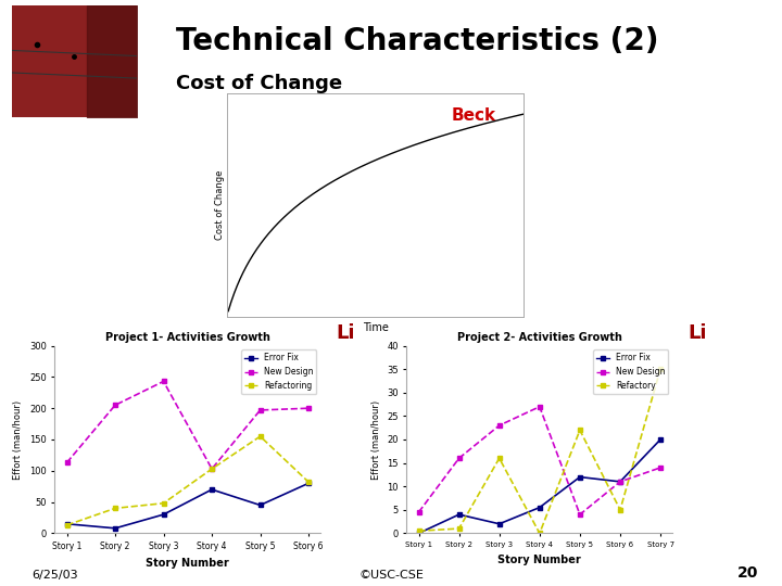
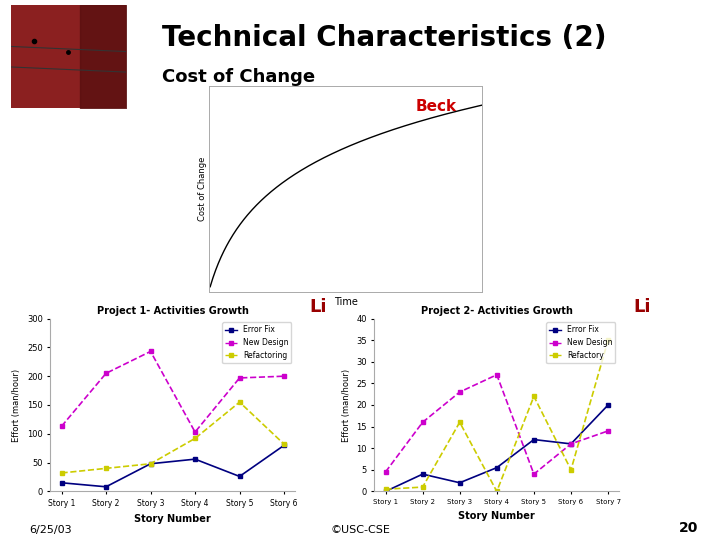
Project 1- Activities Growth/Refactoring/Story 1: 13 -> 32
Project 1- Activities Growth/Error Fix/Story 3: 30 -> 48
Project 1- Activities Growth/Error Fix/Story 4: 70 -> 56
Project 1- Activities Growth/Refactoring/Story 4: 103 -> 92
Project 1- Activities Growth/Error Fix/Story 5: 45 -> 26
